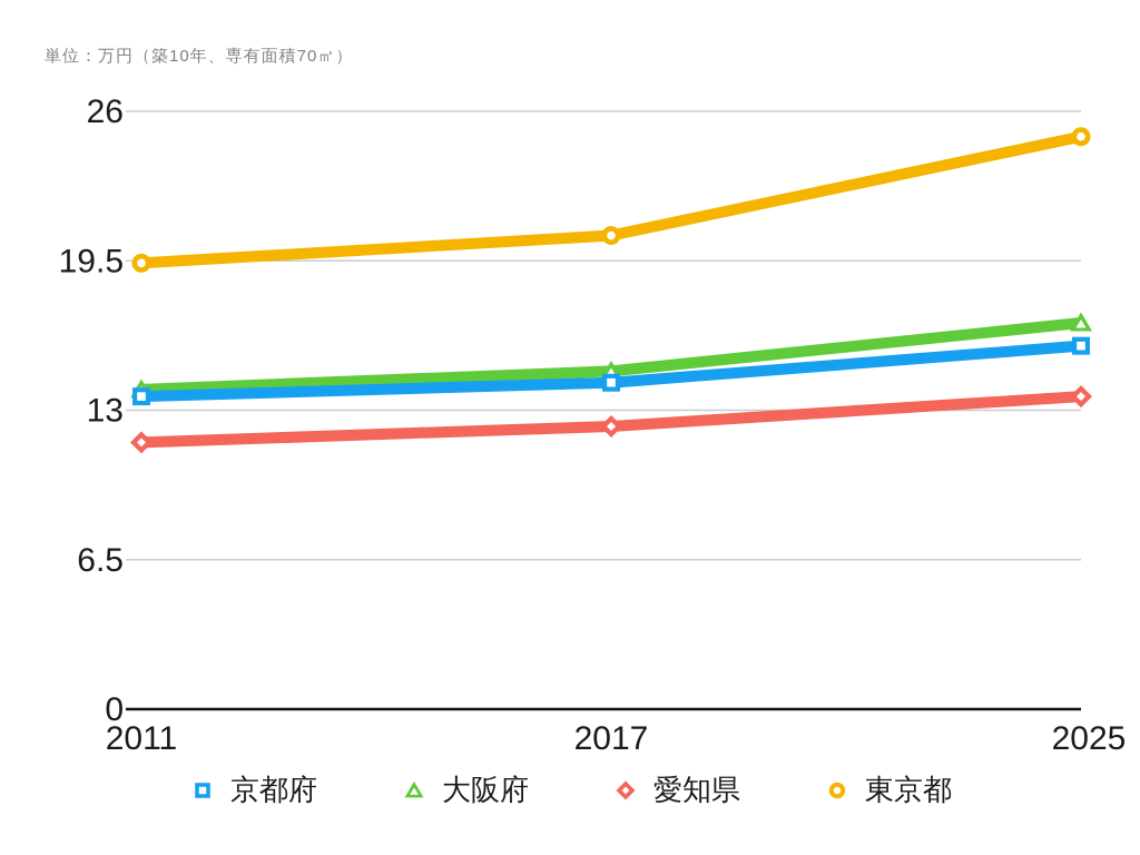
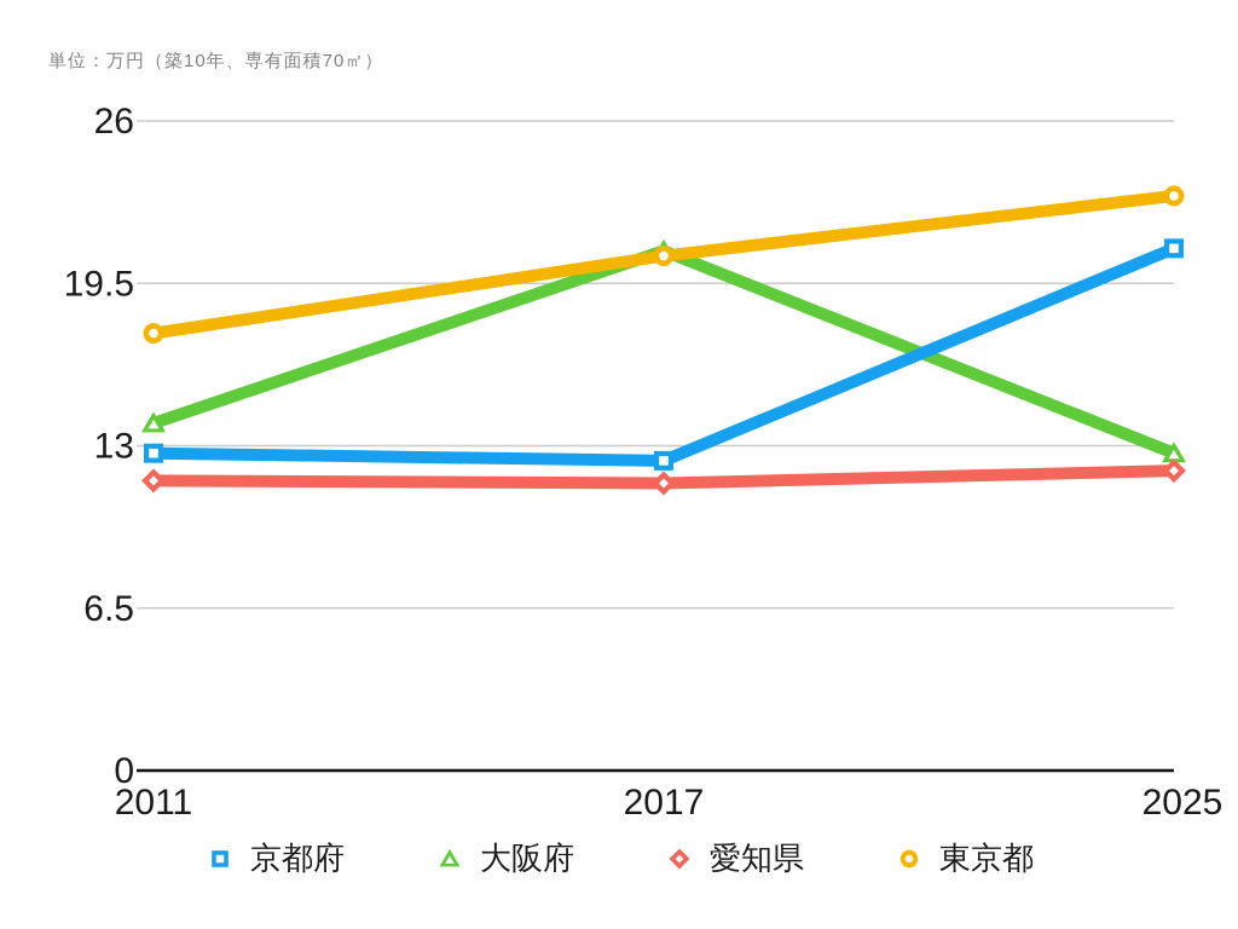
京都府/2011: 13.6 -> 12.7
東京都/2011: 19.4 -> 17.5
京都府/2017: 14.2 -> 12.4
大阪府/2017: 14.7 -> 20.8
愛知県/2017: 12.3 -> 11.5
京都府/2025: 15.8 -> 20.9
大阪府/2025: 16.8 -> 12.7
愛知県/2025: 13.6 -> 12.0
東京都/2025: 24.9 -> 23.0
